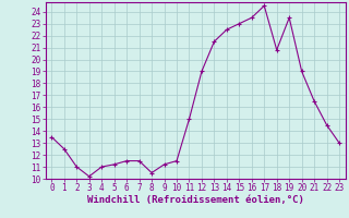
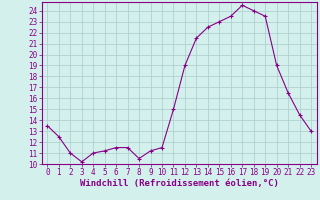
18: 20.8 -> 24.0
